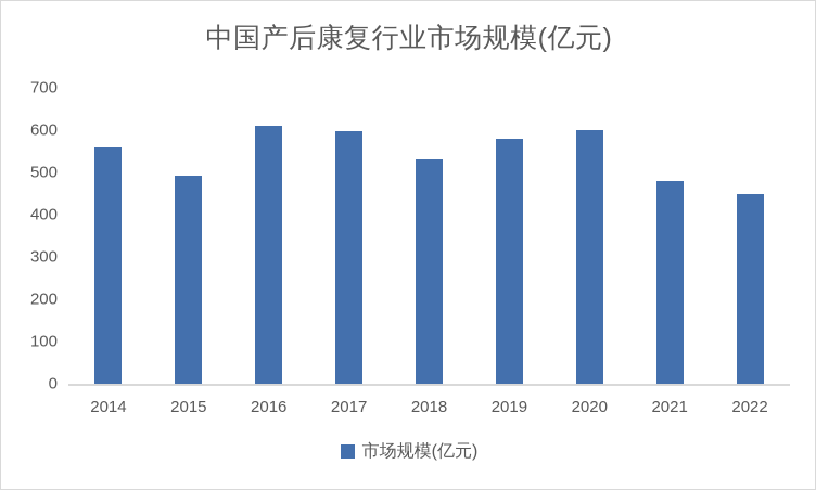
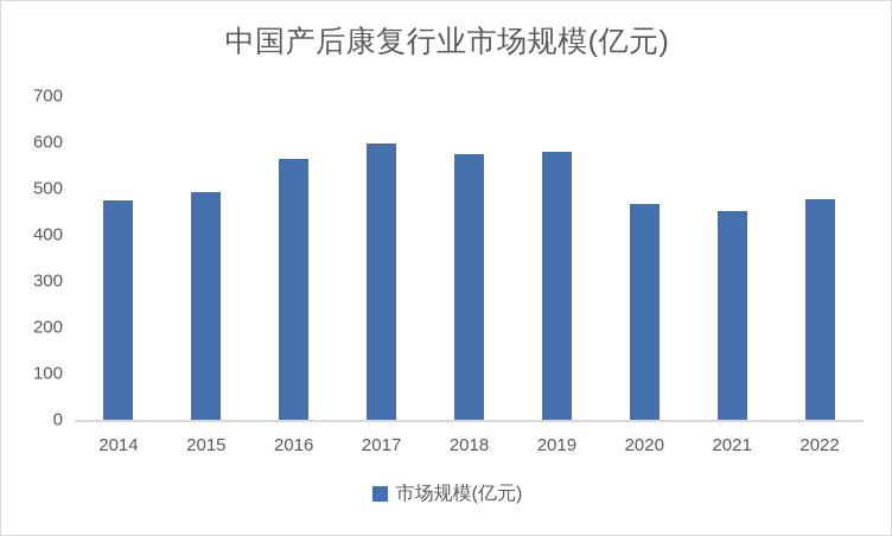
2014: 560 -> 480
2016: 610 -> 560
2018: 530 -> 580
2020: 600 -> 470
2021: 480 -> 450
2022: 450 -> 480
